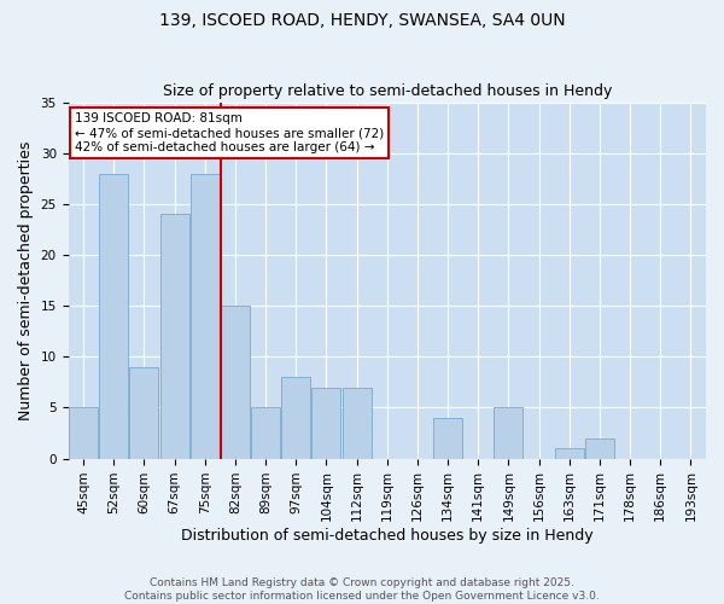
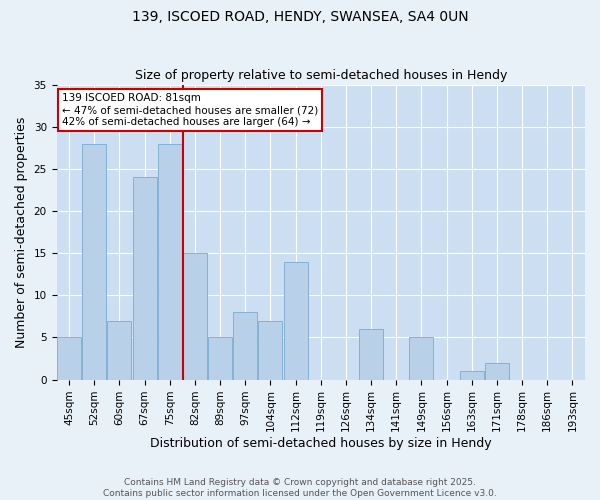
60sqm: 9 -> 7
112sqm: 7 -> 14
134sqm: 4 -> 6
